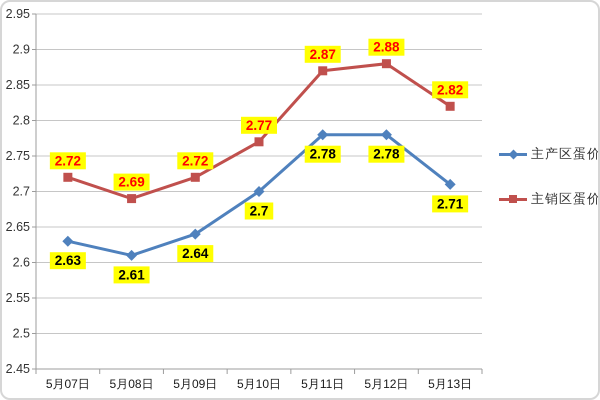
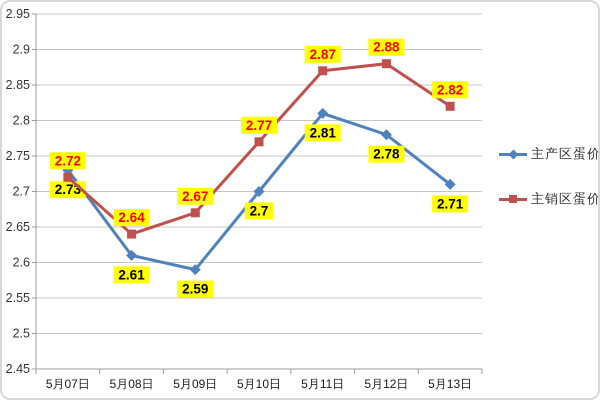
主产区蛋价/5月07日: 2.63 -> 2.73
主销区蛋价/5月08日: 2.69 -> 2.64
主产区蛋价/5月09日: 2.64 -> 2.59
主销区蛋价/5月09日: 2.72 -> 2.67
主产区蛋价/5月11日: 2.78 -> 2.81
